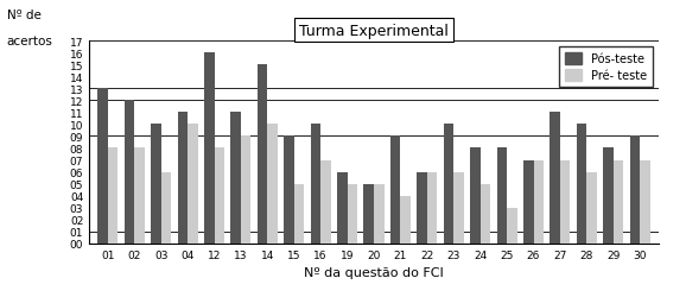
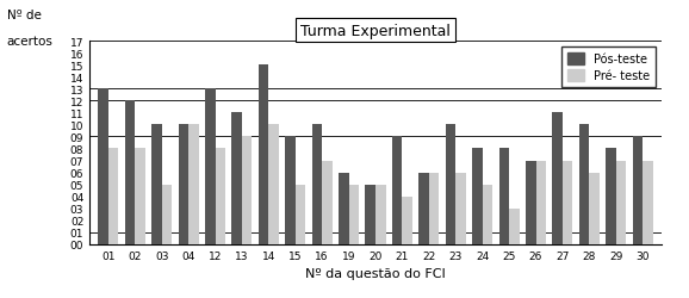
Pré- teste/03: 6 -> 5
Pós-teste/04: 11 -> 10
Pós-teste/12: 16 -> 13
